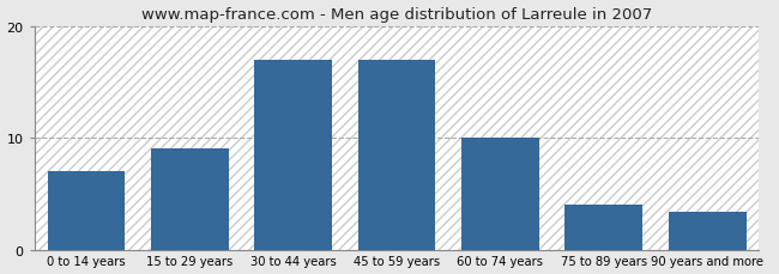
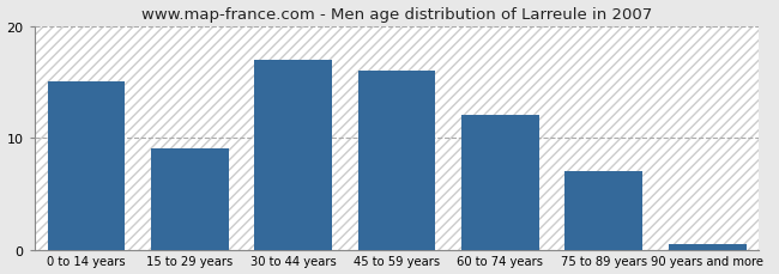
0 to 14 years: 7.0 -> 15.0
45 to 59 years: 17.0 -> 16.0
60 to 74 years: 10.0 -> 12.0
75 to 89 years: 4.0 -> 7.0
90 years and more: 3.4 -> 0.5
